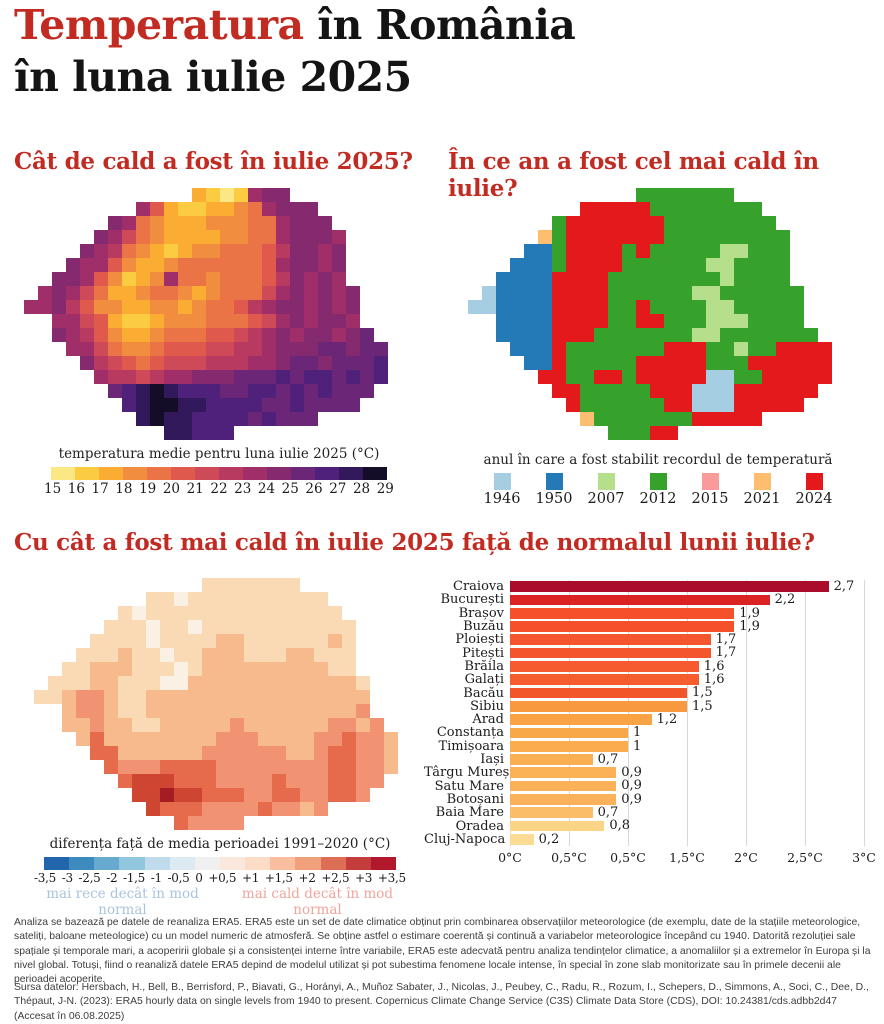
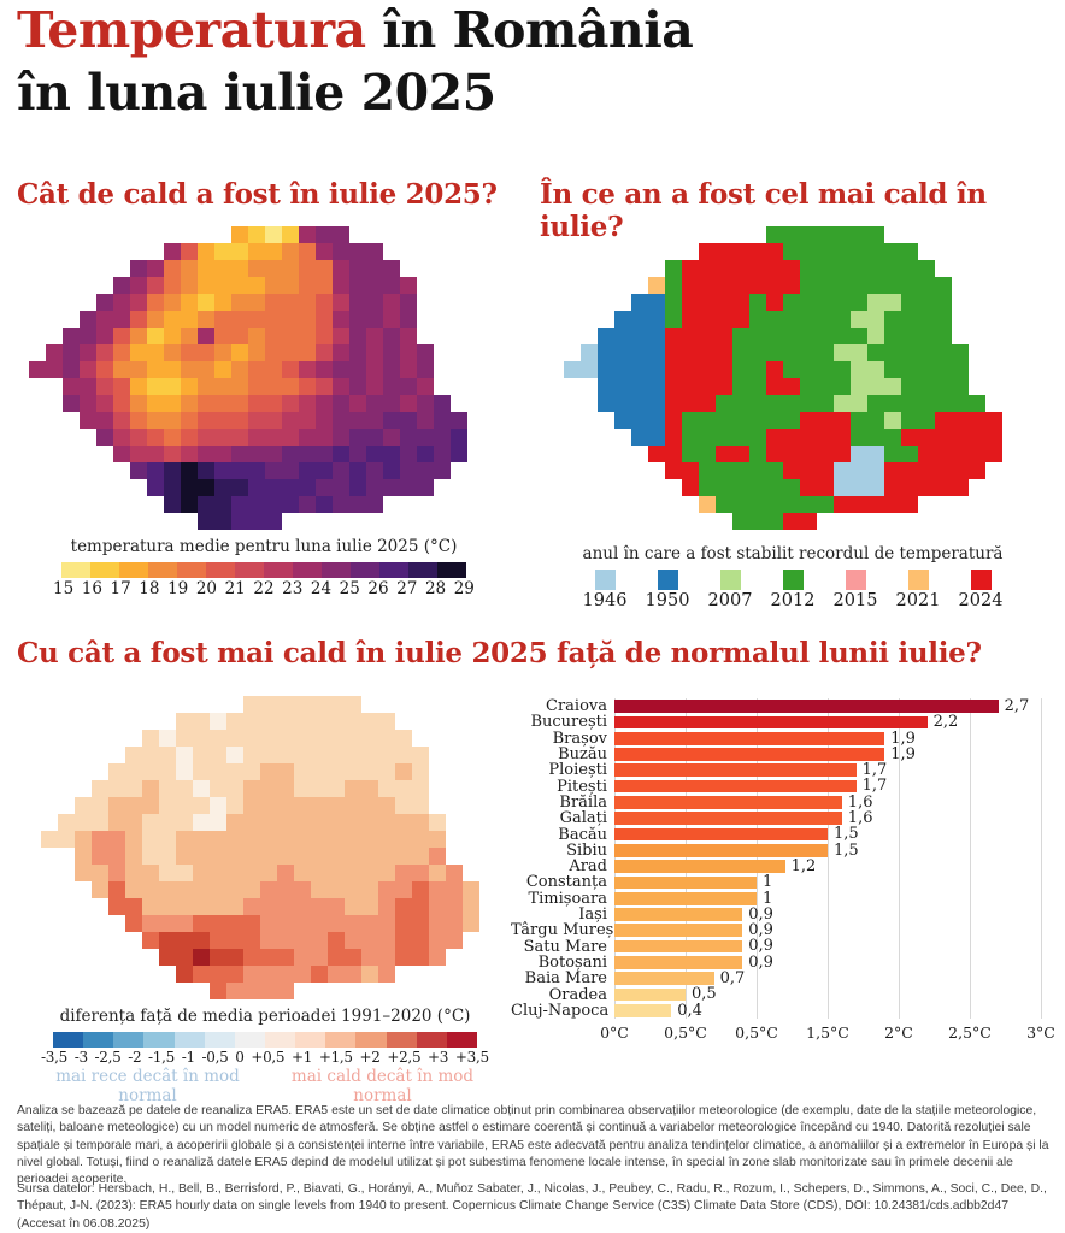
Iași: 0,7 -> 0,9
Oradea: 0,8 -> 0,5
Cluj-Napoca: 0,2 -> 0,4
